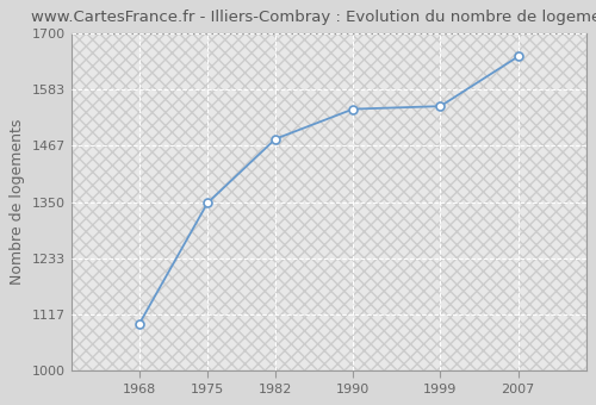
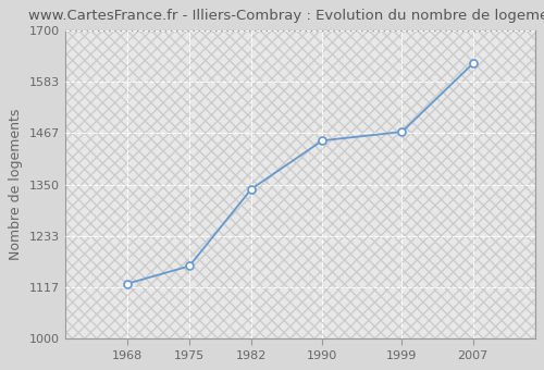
1968: 1098 -> 1125
1975: 1348 -> 1165
1982: 1481 -> 1340
1990: 1543 -> 1450
1999: 1549 -> 1470
2007: 1652 -> 1625
